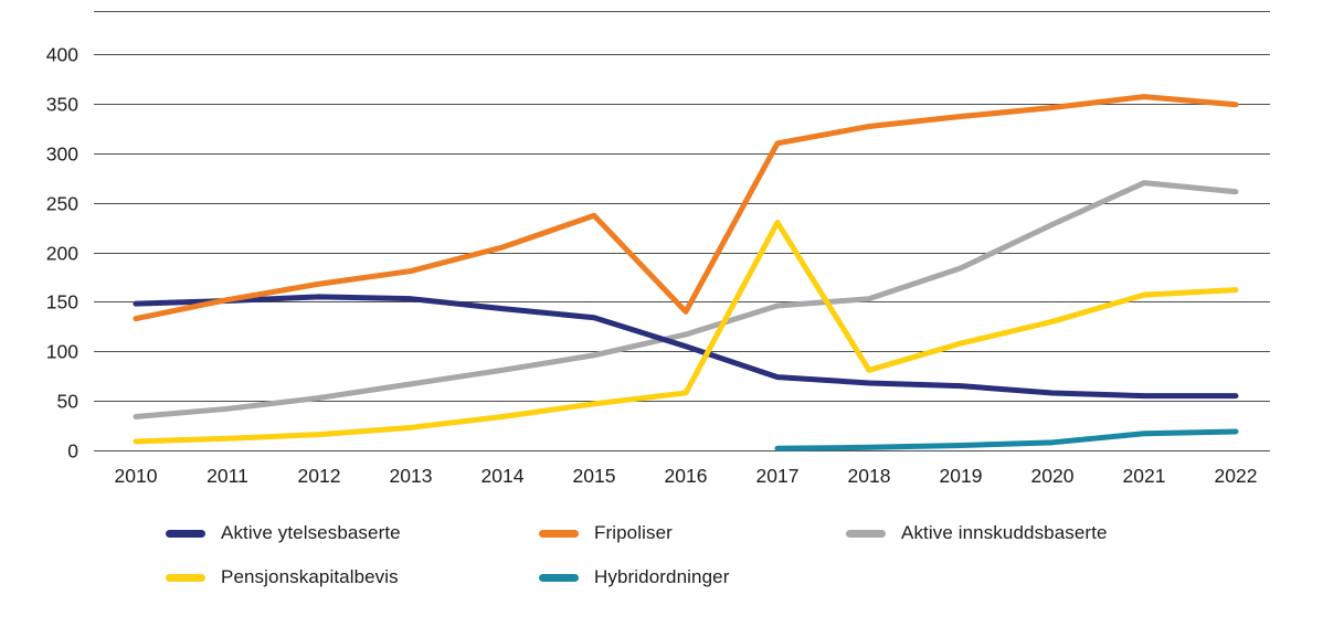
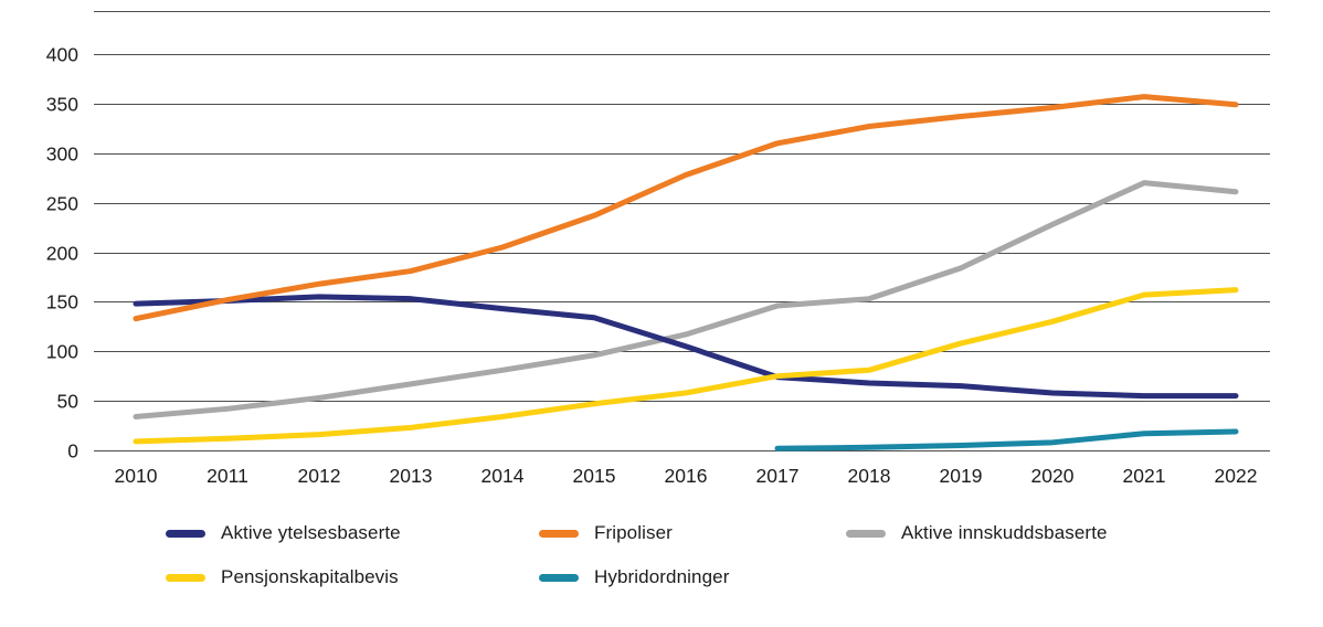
Fripoliser/2016: 140 -> 280
Pensjonskapitalbevis/2017: 230 -> 80
